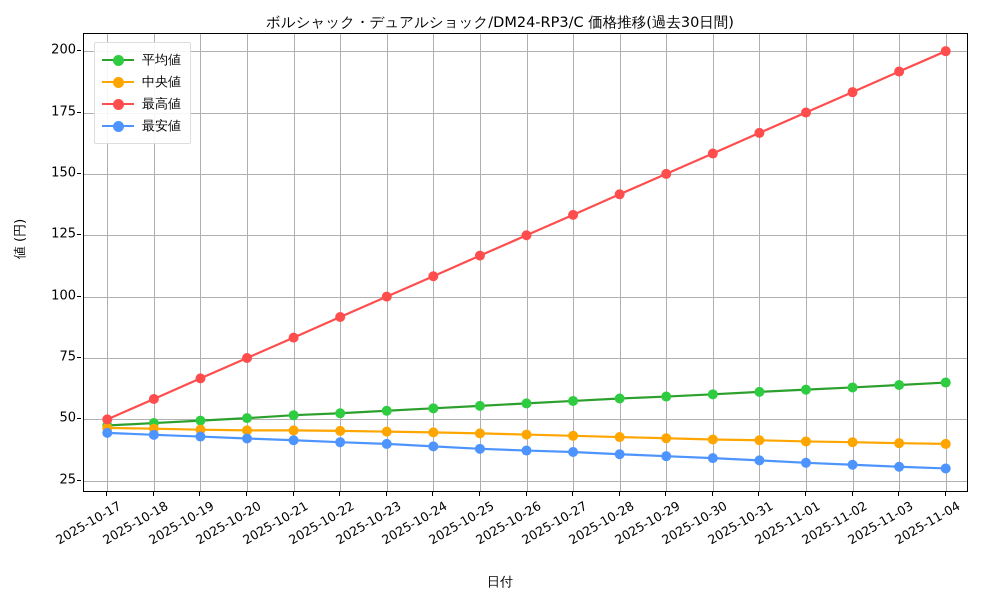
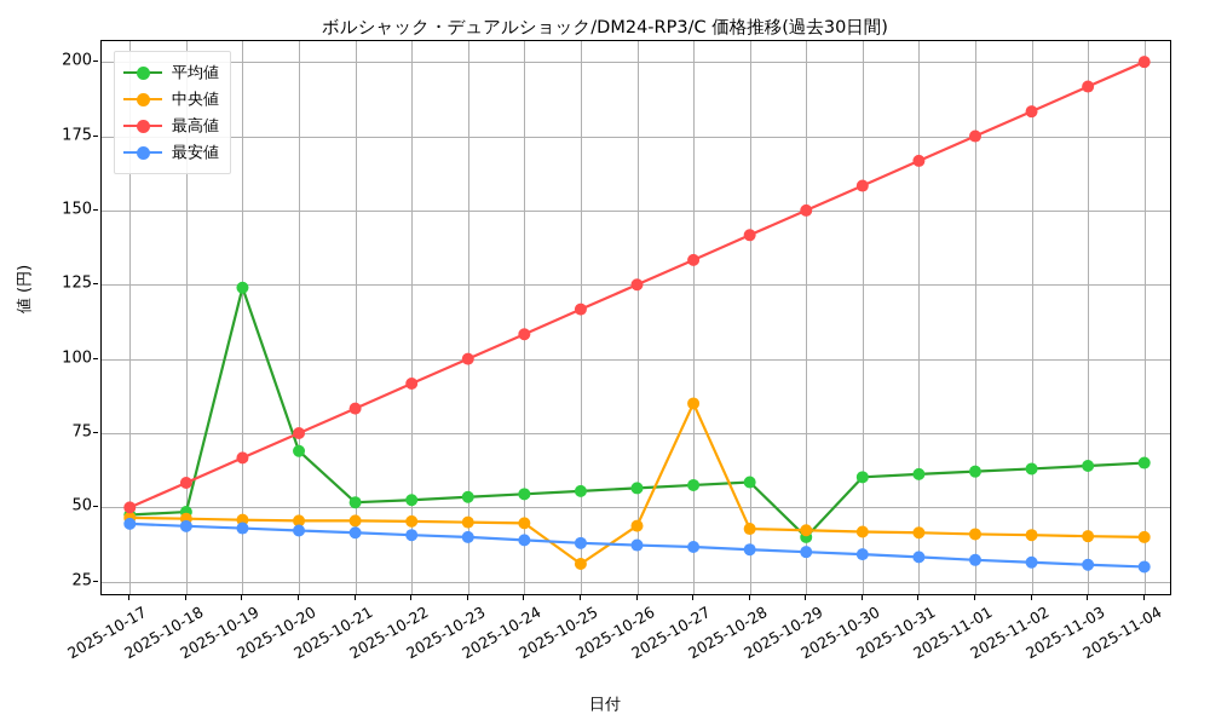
平均値/2025-10-19: 50 -> 124
平均値/2025-10-20: 50 -> 69
中央値/2025-10-25: 44 -> 31
中央値/2025-10-27: 43 -> 85
平均値/2025-10-29: 59 -> 40
